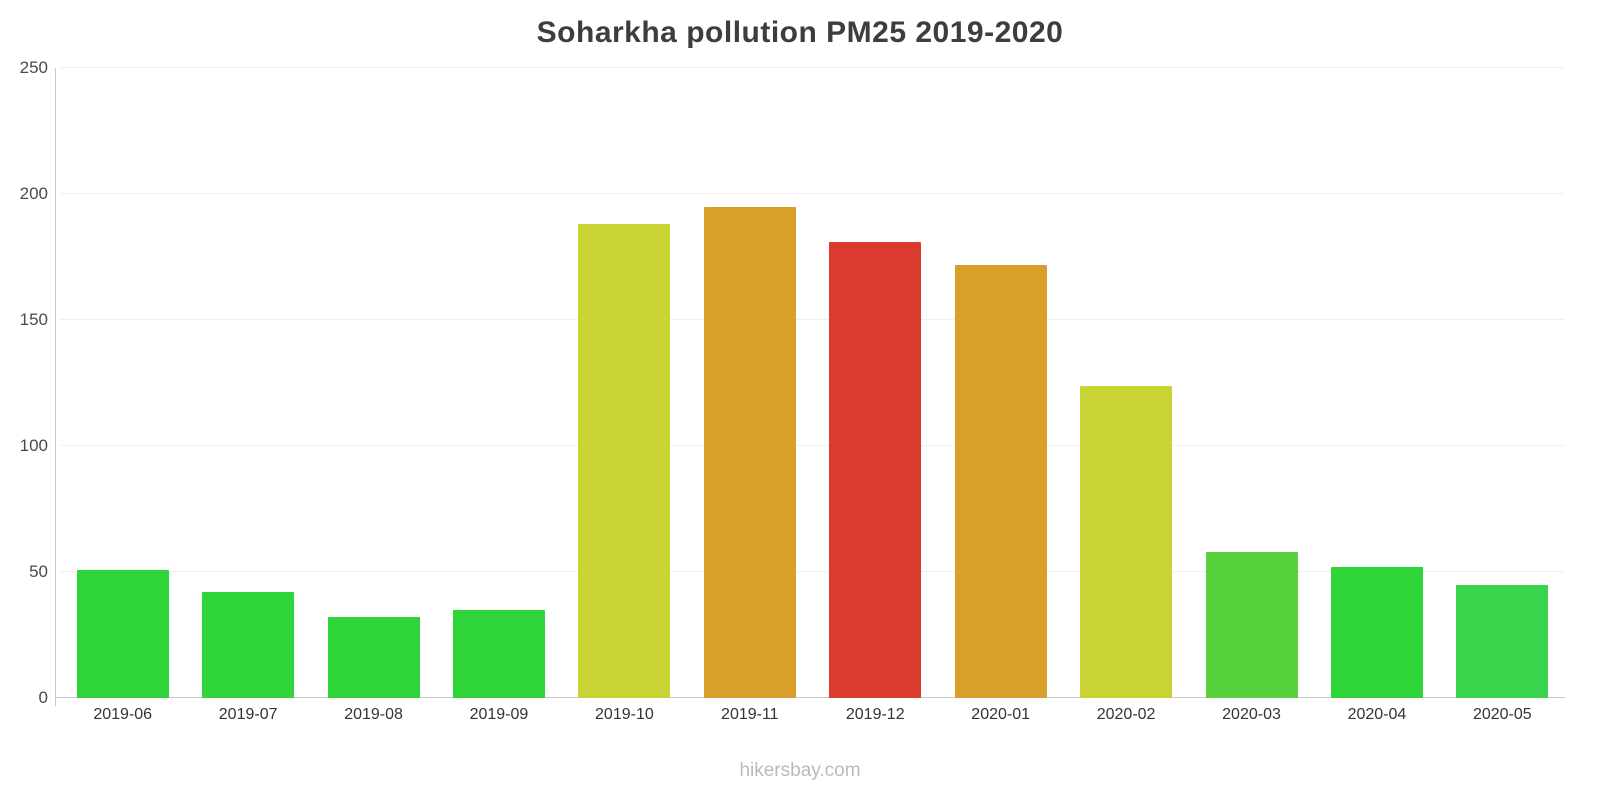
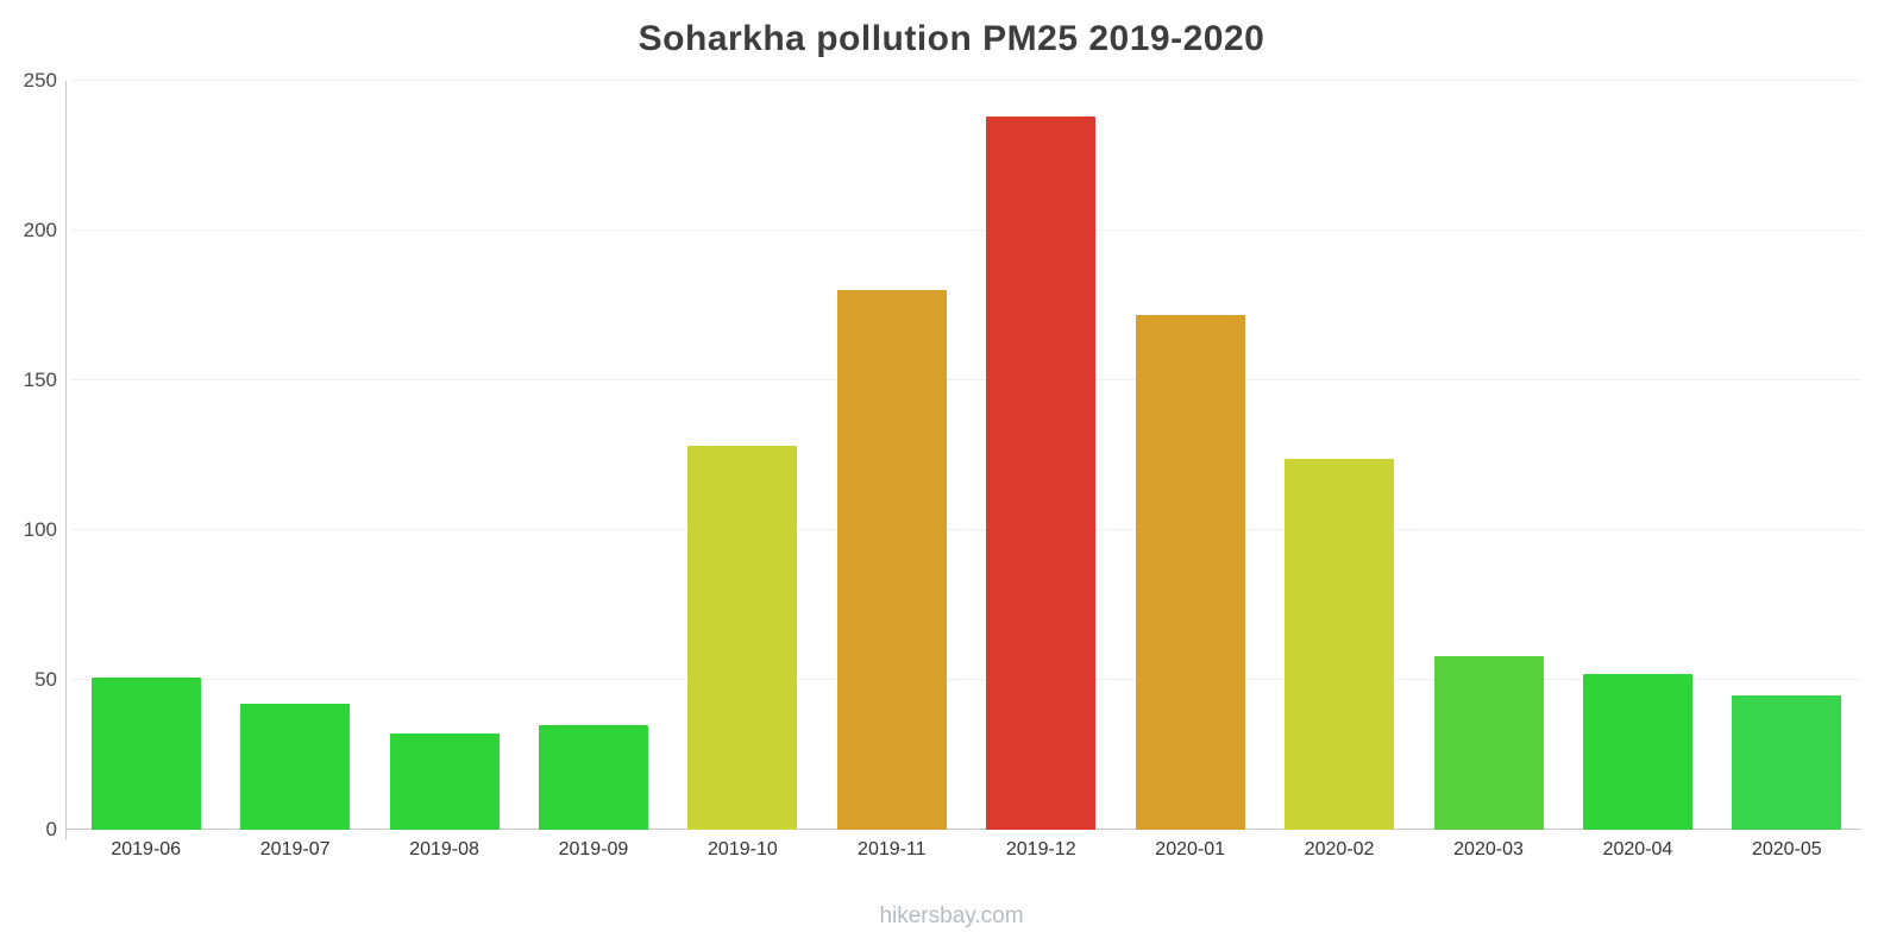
2019-10: 188 -> 128
2019-11: 195 -> 180
2019-12: 181 -> 238
